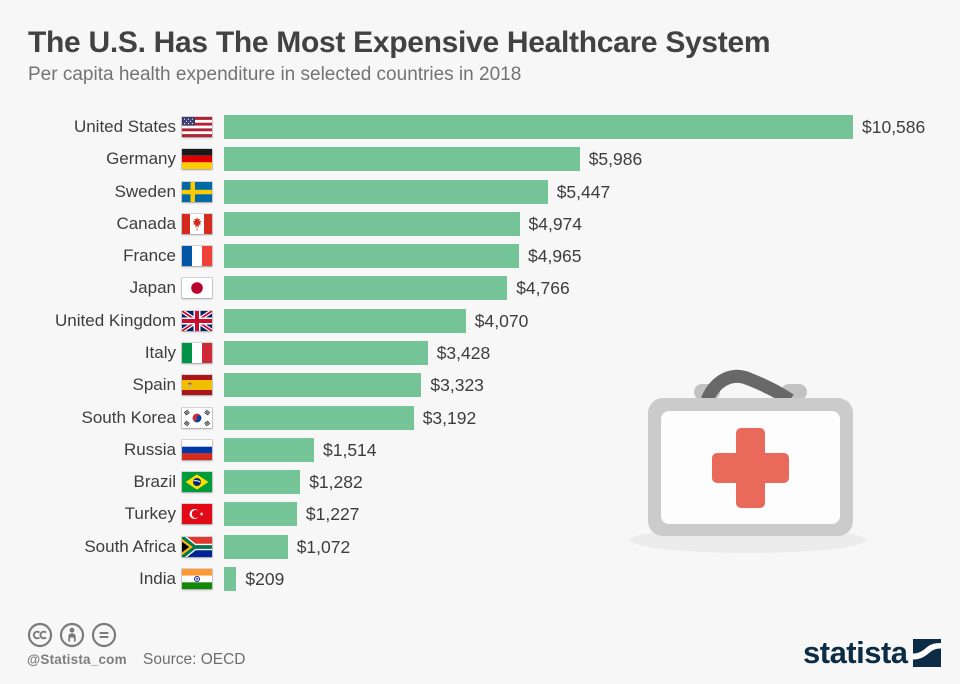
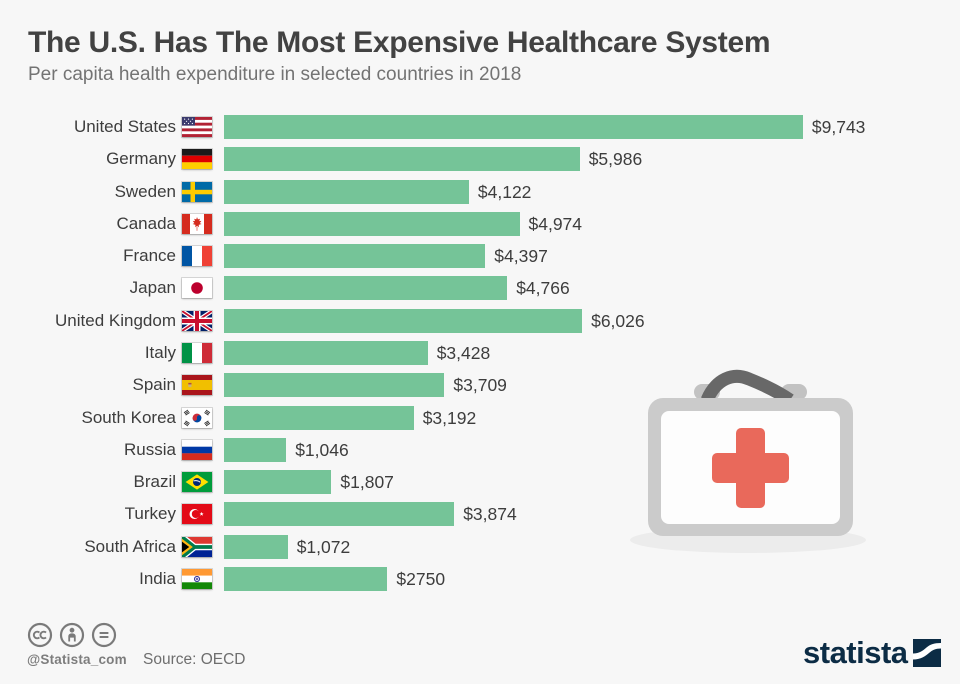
United States: $10,586 -> $9,743
Sweden: $5,447 -> $4,122
France: $4,965 -> $4,397
United Kingdom: $4,070 -> $6,026
Spain: $3,323 -> $3,709
Russia: $1,514 -> $1,046
Brazil: $1,282 -> $1,807
Turkey: $1,227 -> $3,874
India: $209 -> $2750
